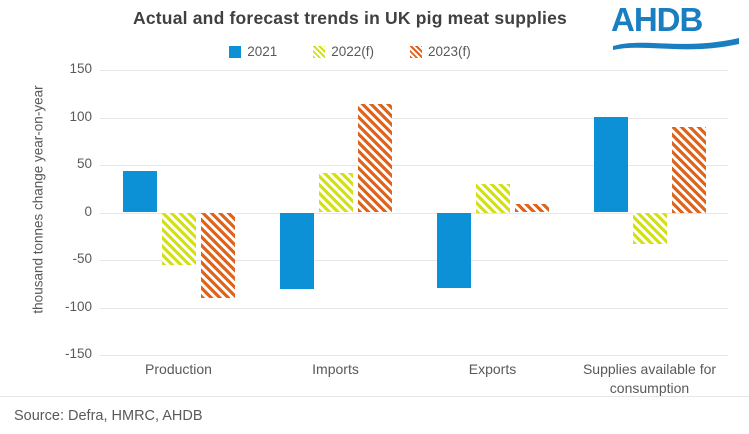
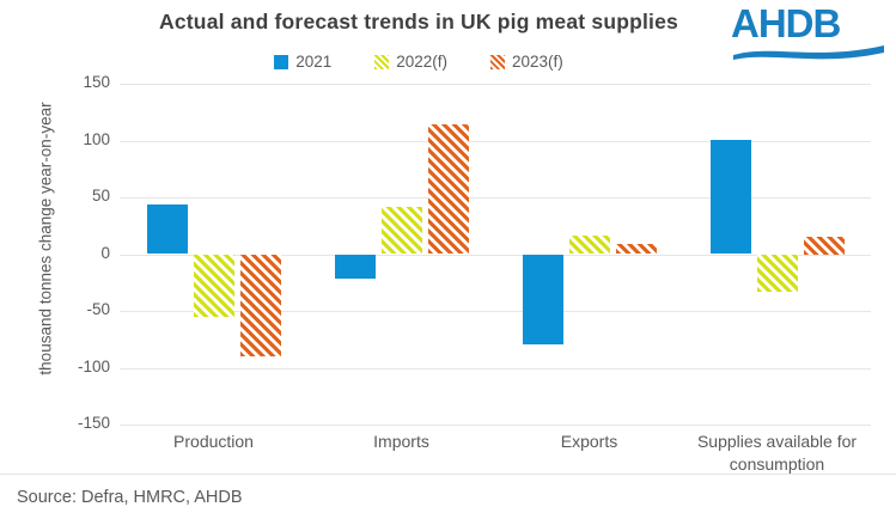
2021/Imports: -80 -> -20
2022(f)/Exports: 30 -> 20
2023(f)/Supplies available for consumption: 90 -> 20
